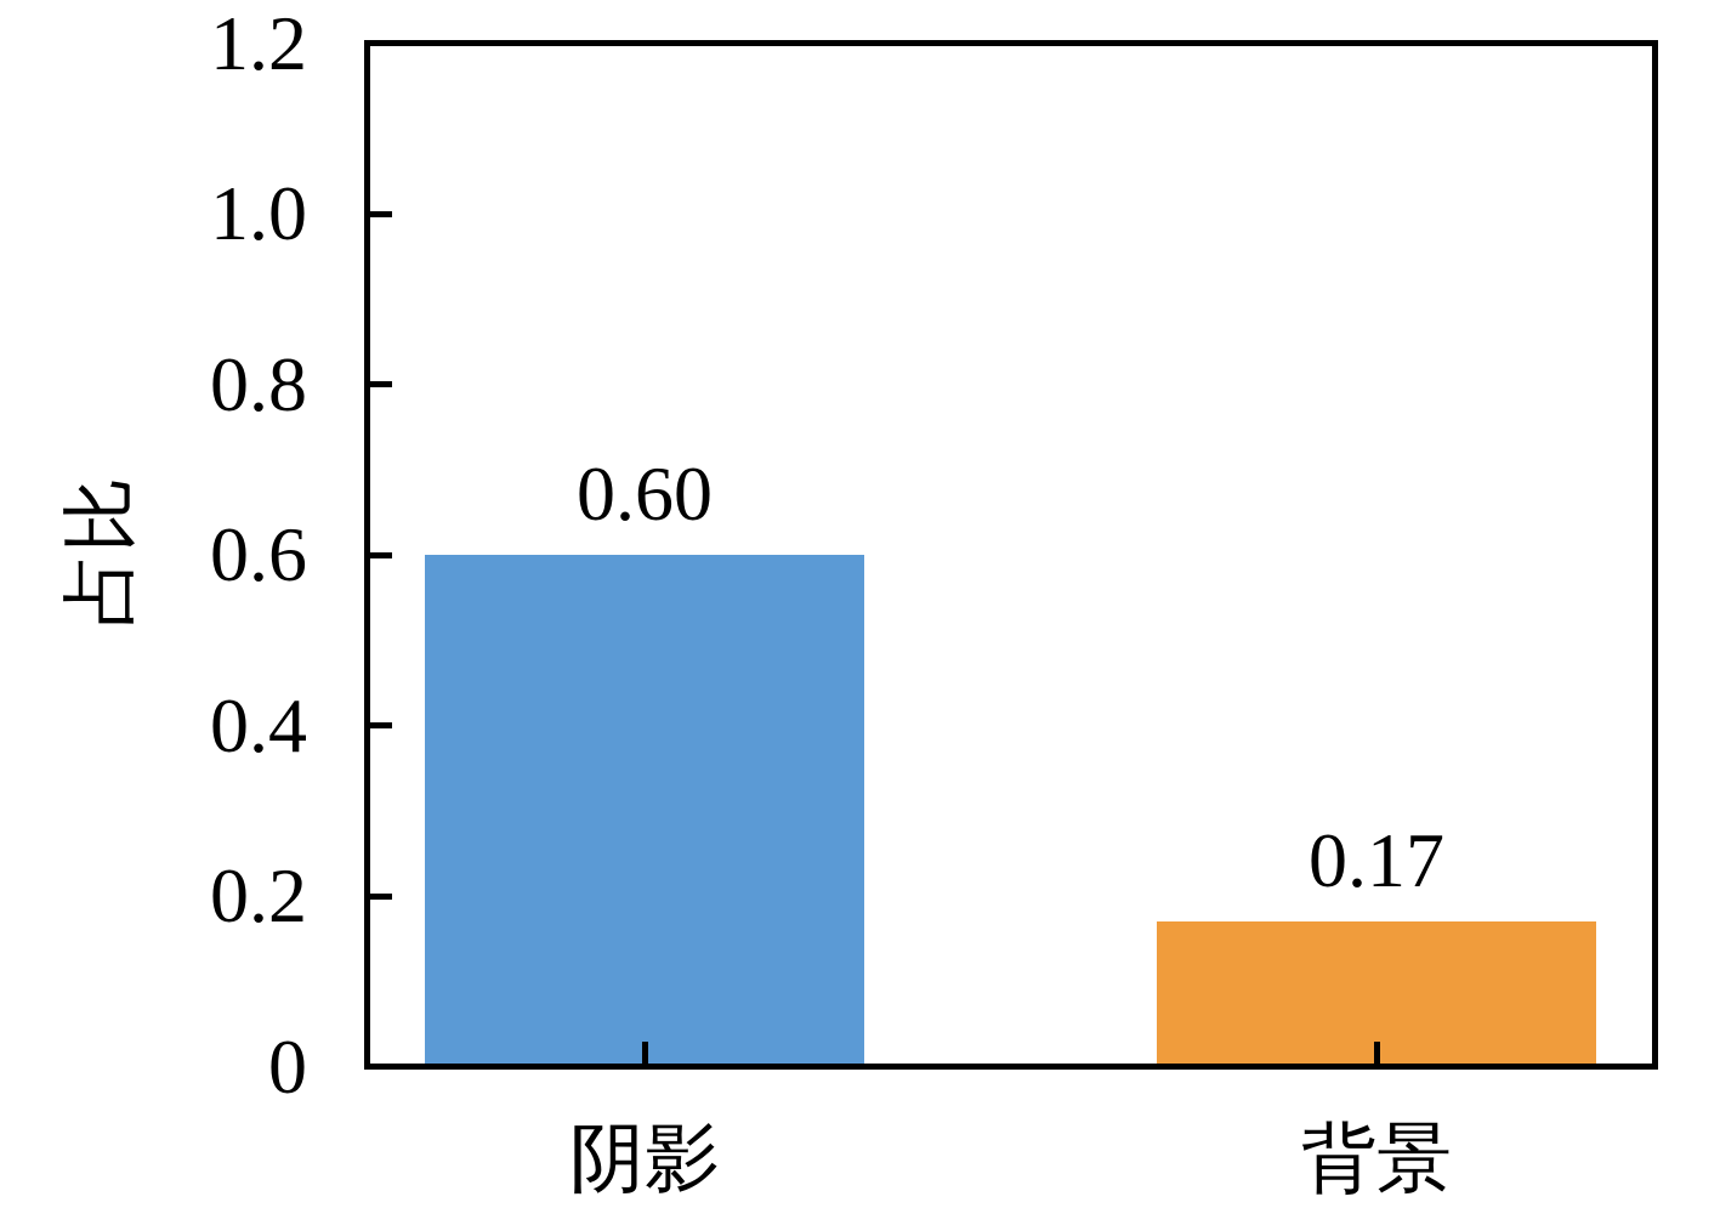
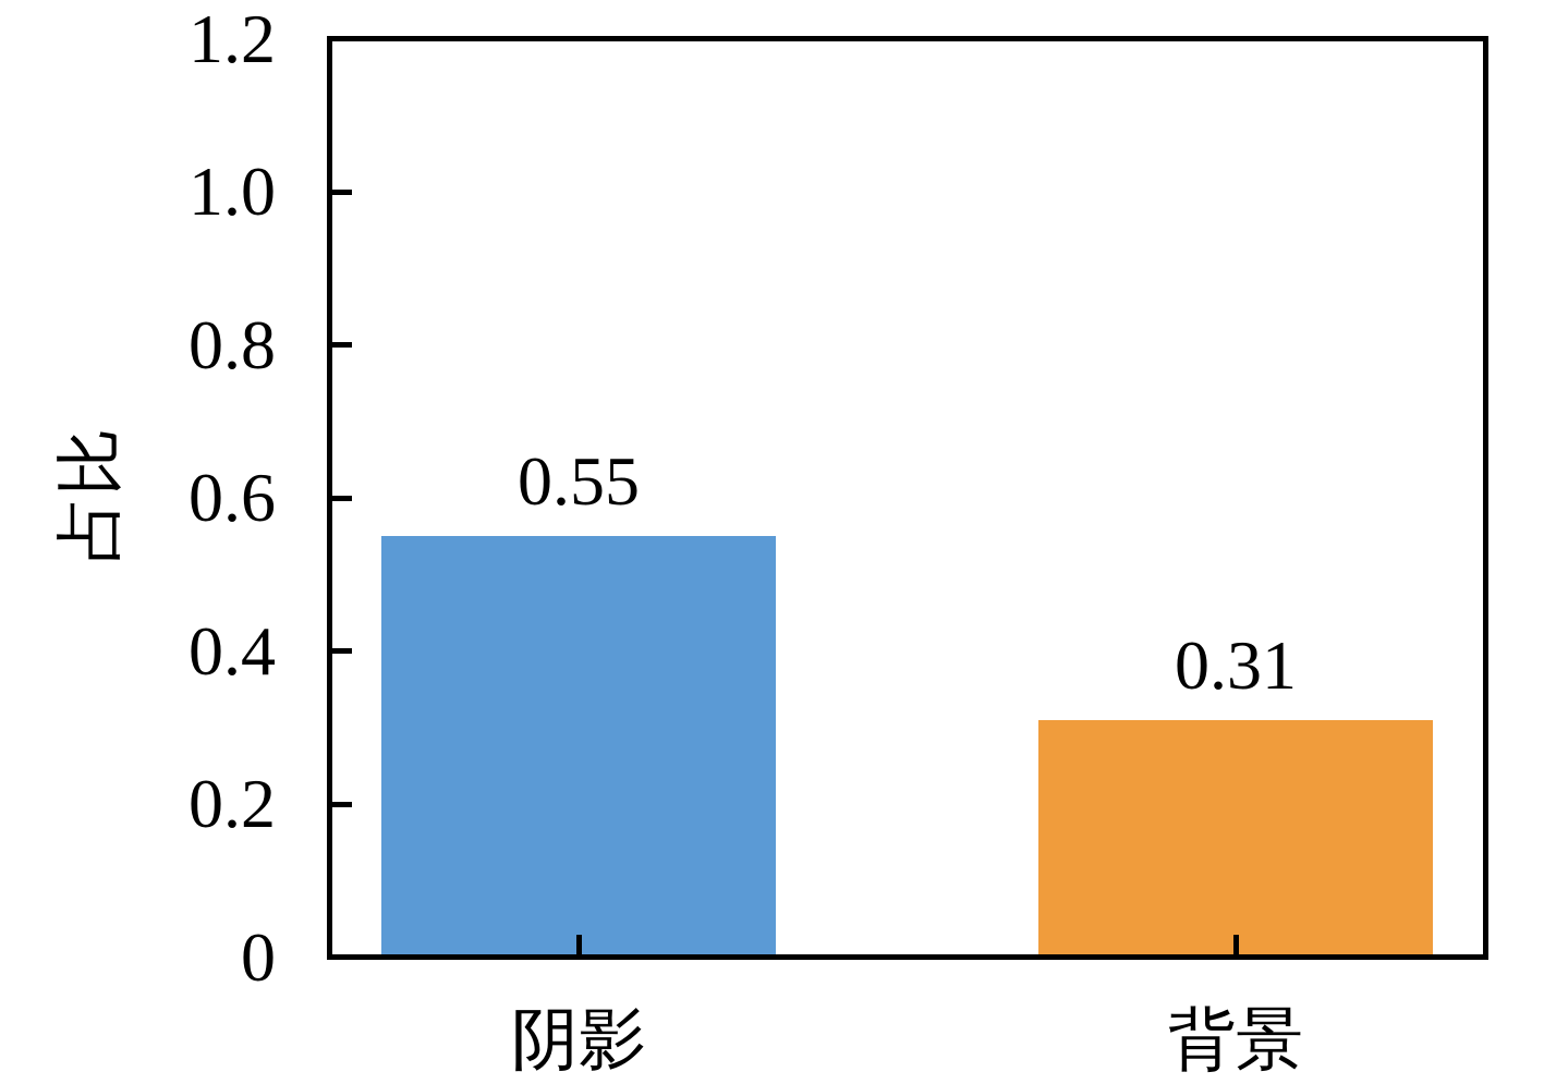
阴影: 0.60 -> 0.55
背景: 0.17 -> 0.31
